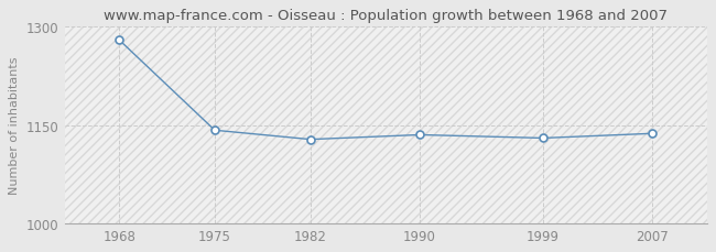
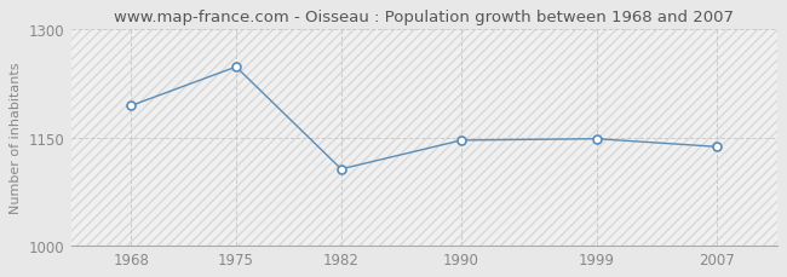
1968: 1280 -> 1194
1975: 1142 -> 1248
1982: 1128 -> 1106
1990: 1135 -> 1146
1999: 1130 -> 1148
